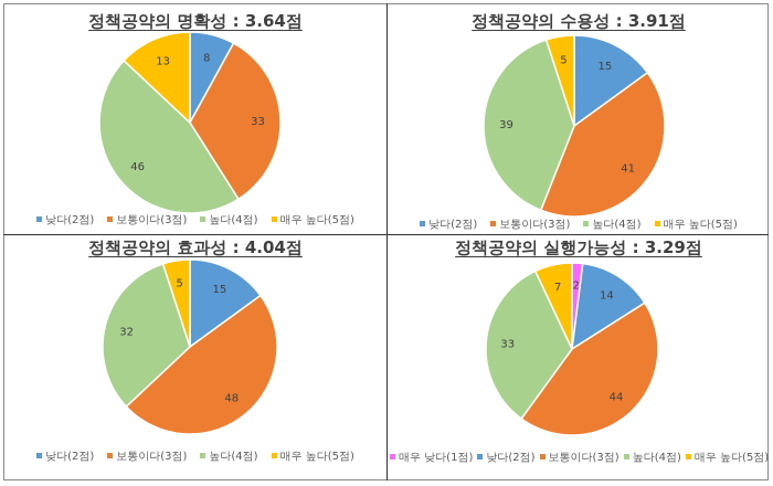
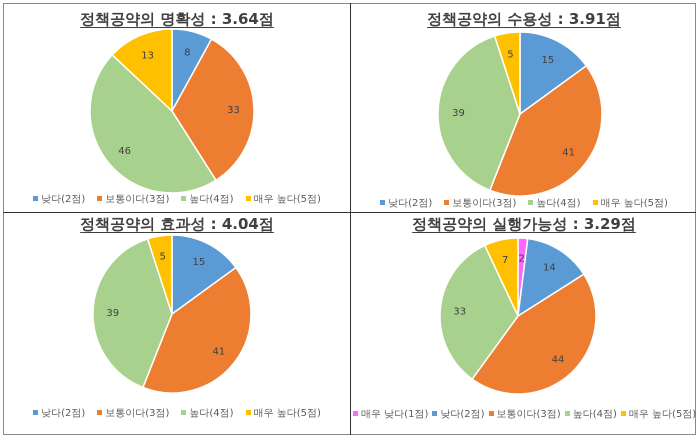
정책공약의 효과성 : 4.04점/보통이다(3점): 48 -> 41
정책공약의 효과성 : 4.04점/높다(4점): 32 -> 39
